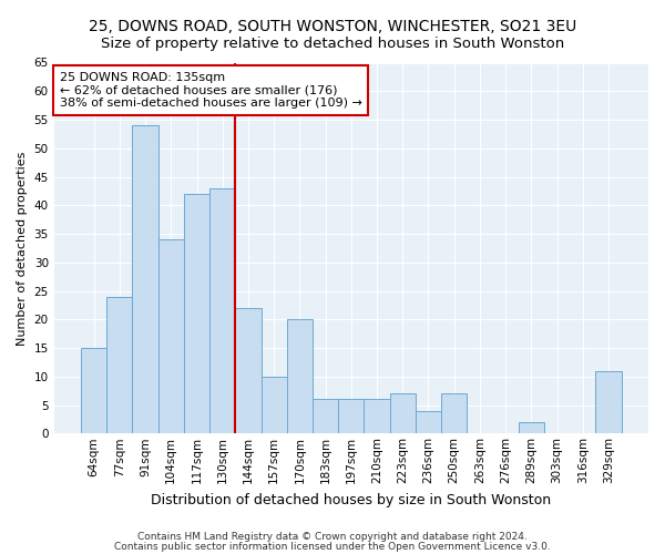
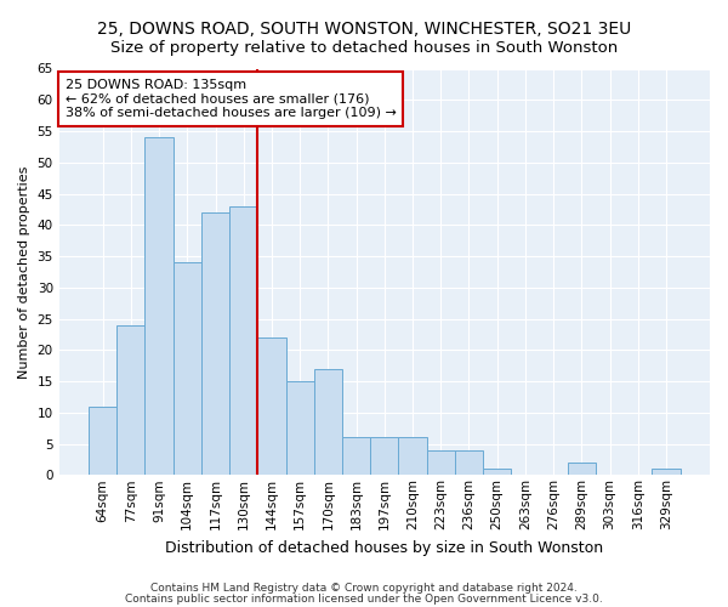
64sqm: 15 -> 11
157sqm: 10 -> 15
170sqm: 20 -> 17
223sqm: 7 -> 4
250sqm: 7 -> 1
329sqm: 11 -> 1
